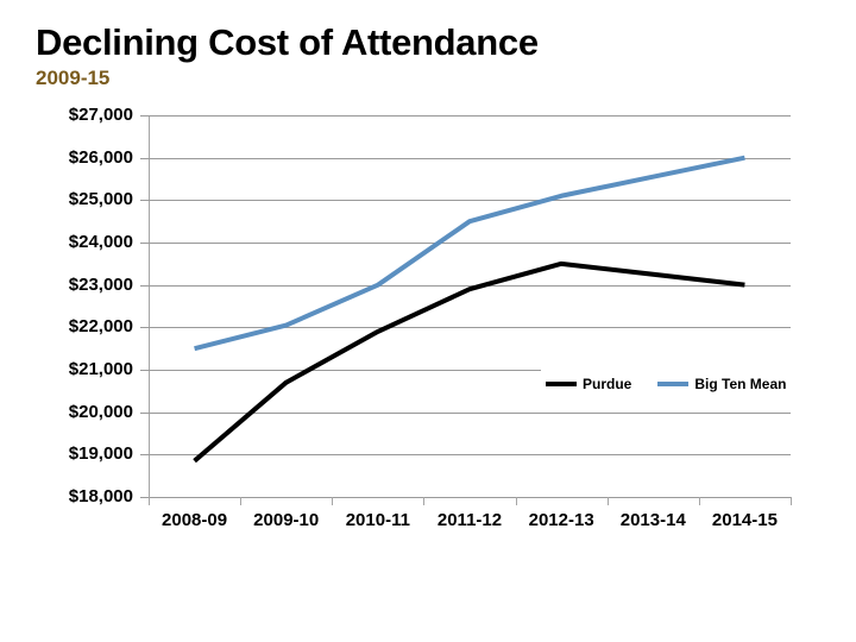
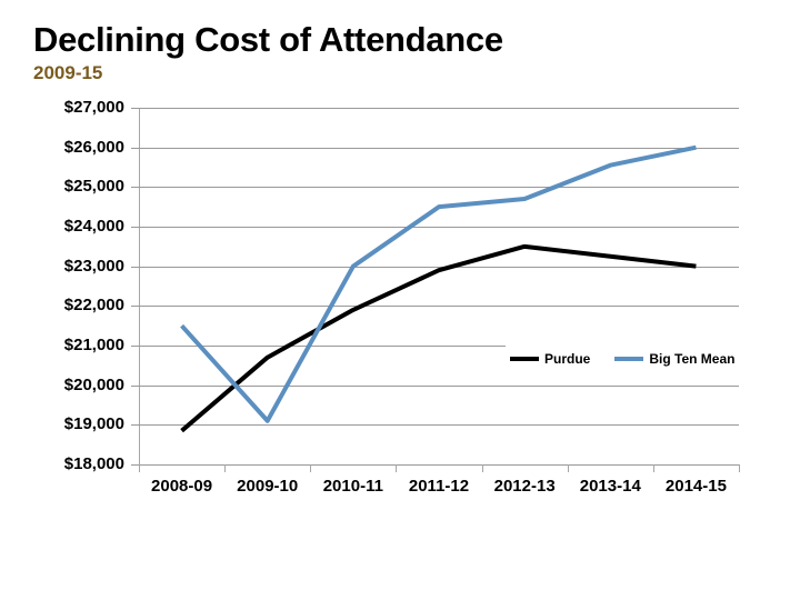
Big Ten Mean/2009-10: $22000 -> $19100
Big Ten Mean/2012-13: $25100 -> $24700
